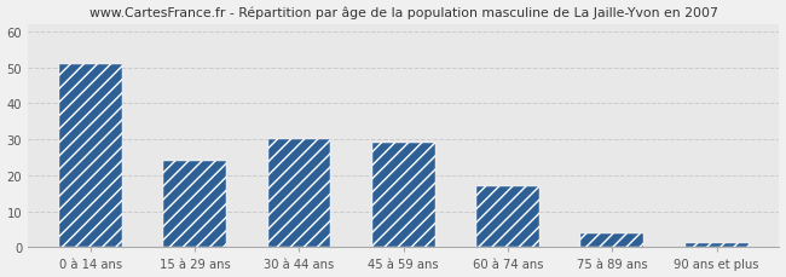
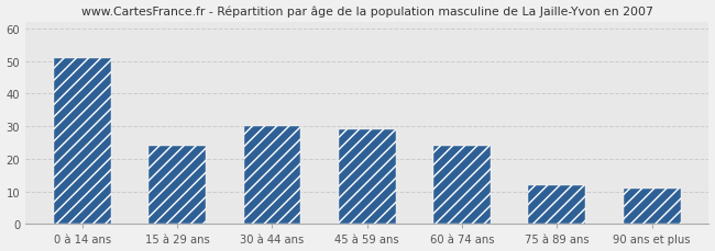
60 à 74 ans: 17 -> 24
75 à 89 ans: 4 -> 12
90 ans et plus: 1 -> 11
